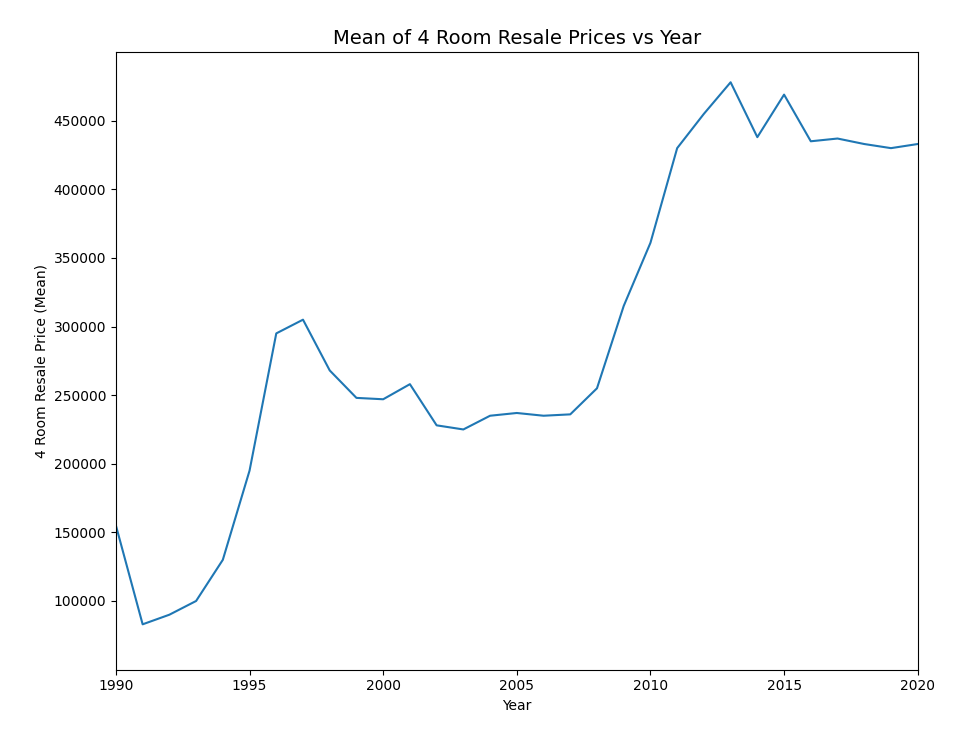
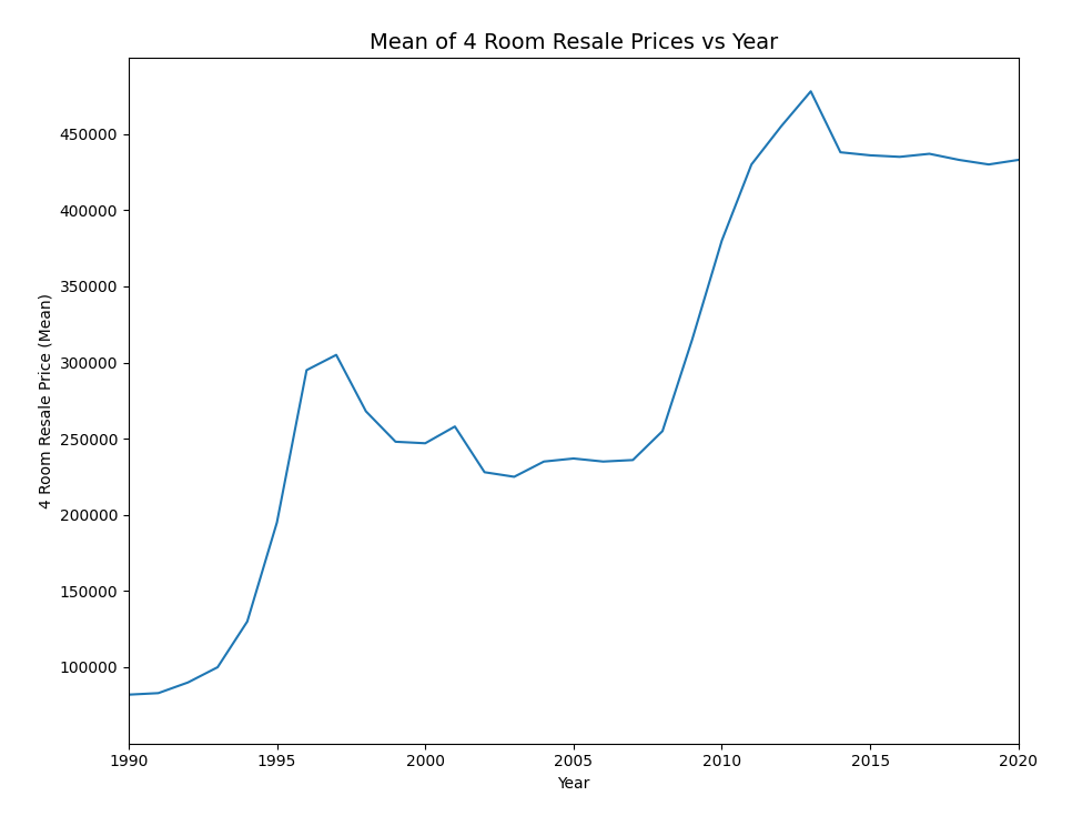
1990: 155000 -> 82000
2010: 361000 -> 380000
2015: 469000 -> 436000
